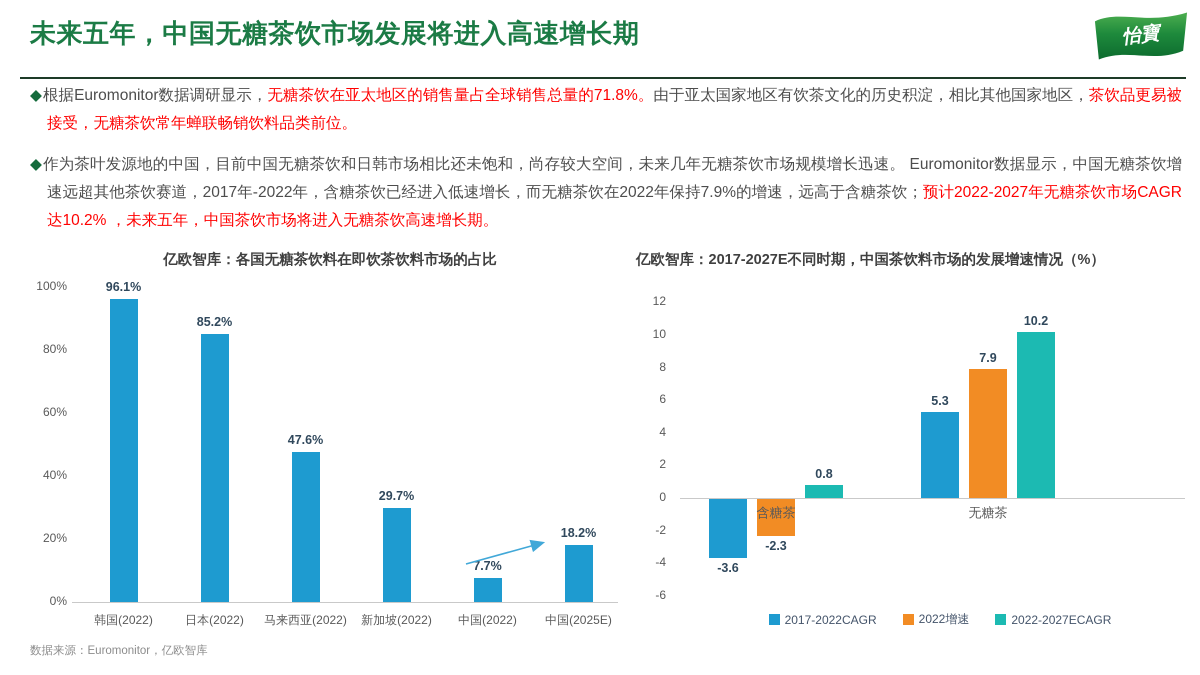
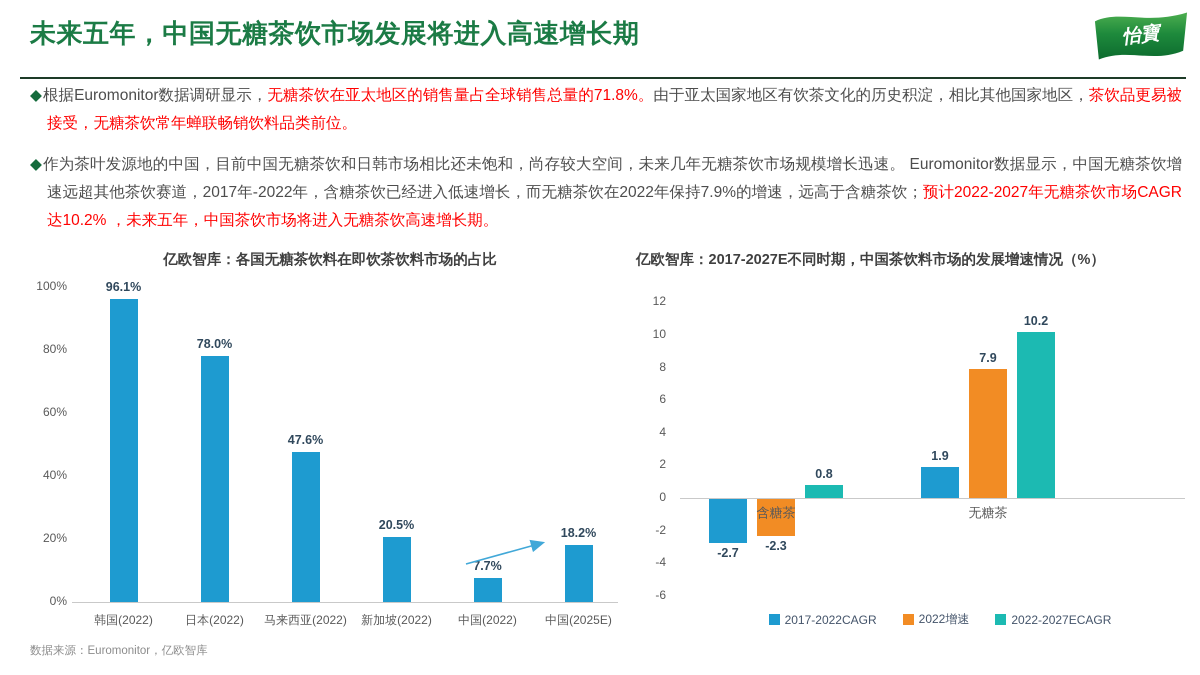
亿欧智库：各国无糖茶饮料在即饮茶饮料市场的占比/日本(2022): 85.2% -> 78.0%
亿欧智库：各国无糖茶饮料在即饮茶饮料市场的占比/新加坡(2022): 29.7% -> 20.5%
亿欧智库：2017-2027E不同时期，中国茶饮料市场的发展增速情况（%）/2017-2022CAGR/含糖茶: -3.6 -> -2.7
亿欧智库：2017-2027E不同时期，中国茶饮料市场的发展增速情况（%）/2017-2022CAGR/无糖茶: 5.3 -> 1.9
